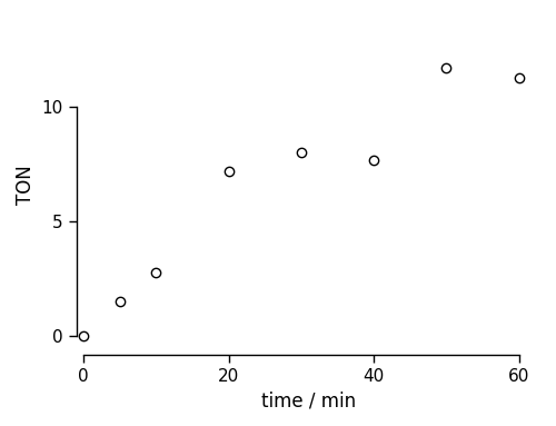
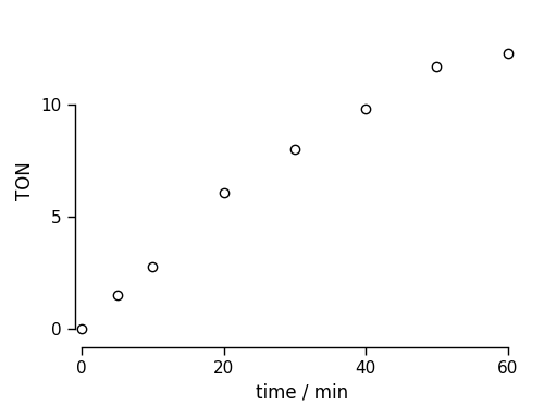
20: 7.2 -> 6.1
40: 7.7 -> 9.8
60: 11.3 -> 12.3
